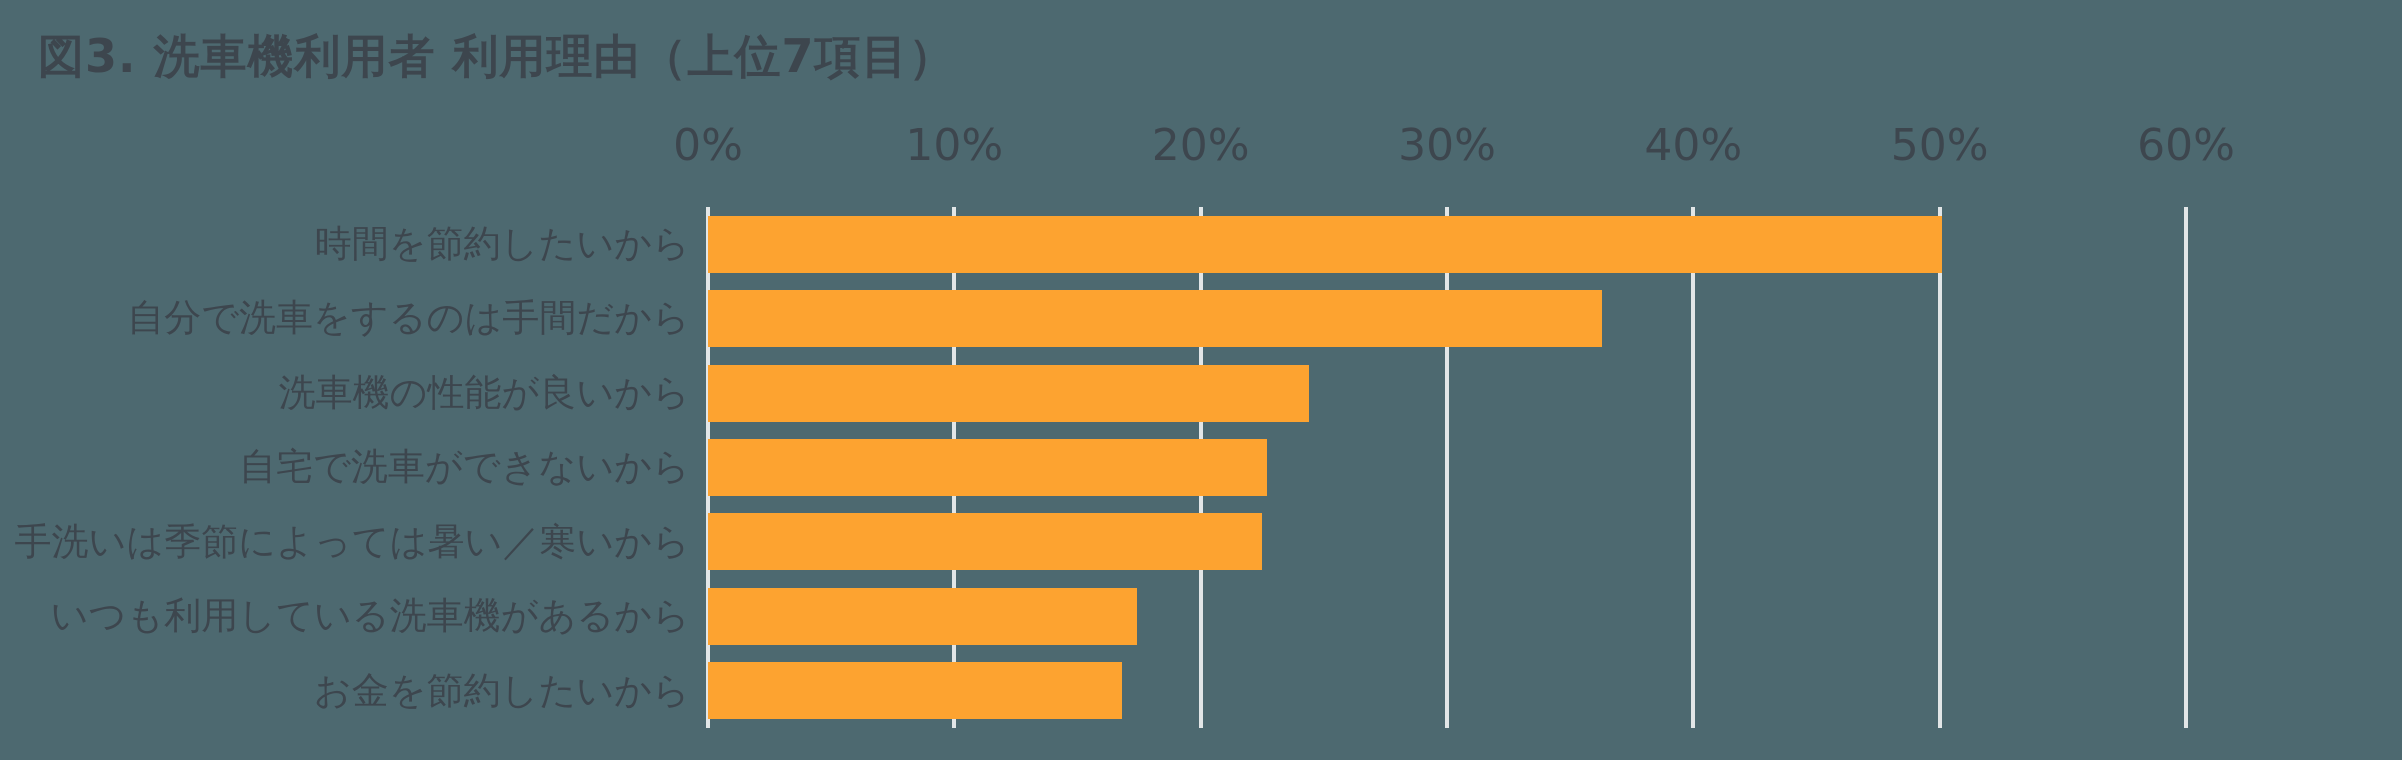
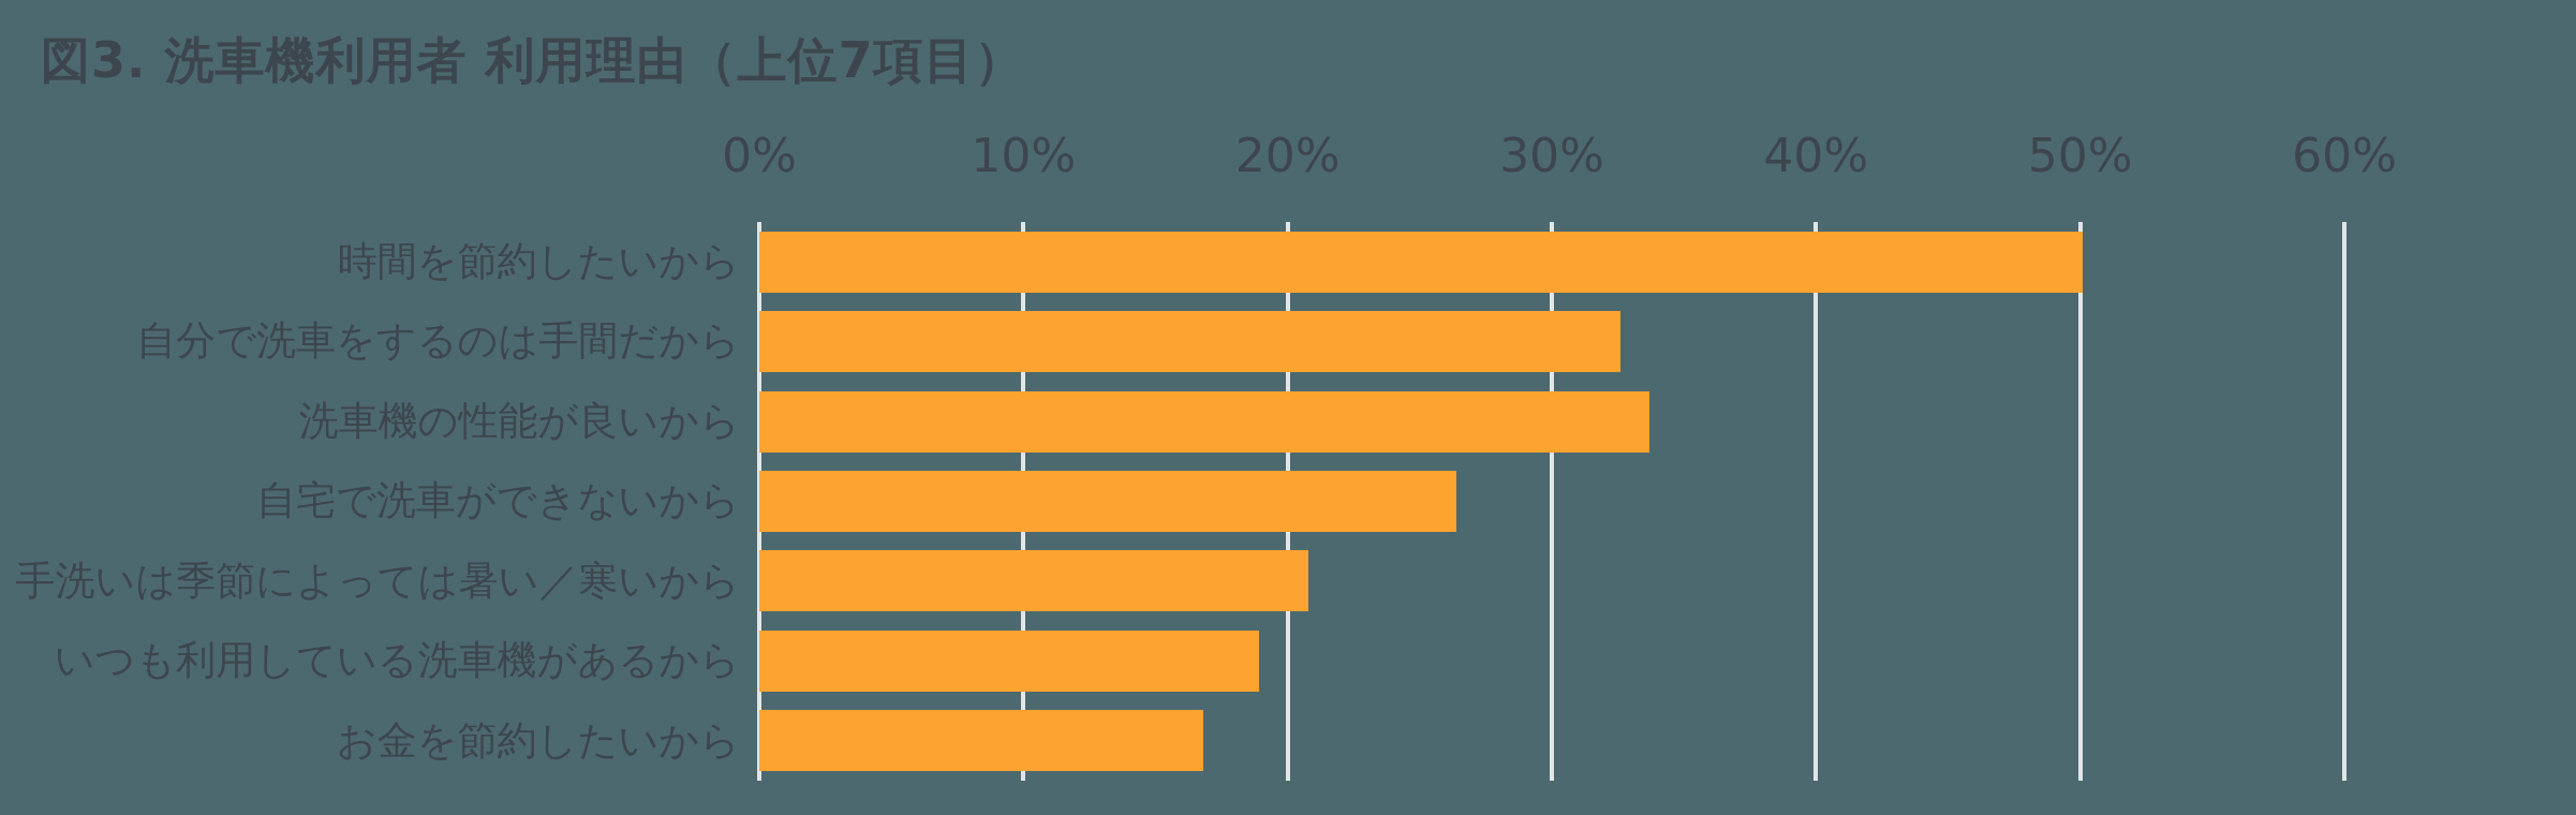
自分で洗車をするのは手間だから: 36.3% -> 32.6%
洗車機の性能が良いから: 24.4% -> 33.7%
自宅で洗車ができないから: 22.7% -> 26.4%
手洗いは季節によっては暑い／寒いから: 22.5% -> 20.8%
いつも利用している洗車機があるから: 17.4% -> 18.9%
